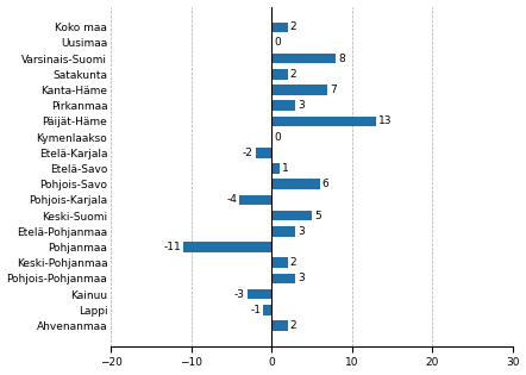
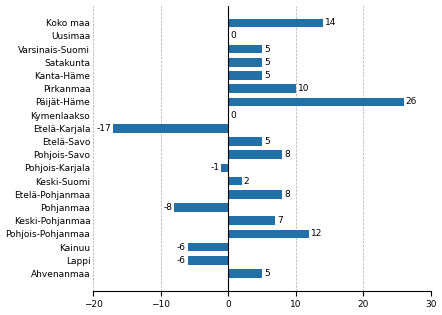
Koko maa: 2 -> 14
Varsinais-Suomi: 8 -> 5
Satakunta: 2 -> 5
Kanta-Häme: 7 -> 5
Pirkanmaa: 3 -> 10
Päijät-Häme: 13 -> 26
Etelä-Karjala: -2 -> -17
Etelä-Savo: 1 -> 5
Pohjois-Savo: 6 -> 8
Pohjois-Karjala: -4 -> -1
Keski-Suomi: 5 -> 2
Etelä-Pohjanmaa: 3 -> 8
Pohjanmaa: -11 -> -8
Keski-Pohjanmaa: 2 -> 7
Pohjois-Pohjanmaa: 3 -> 12
Kainuu: -3 -> -6
Lappi: -1 -> -6
Ahvenanmaa: 2 -> 5
